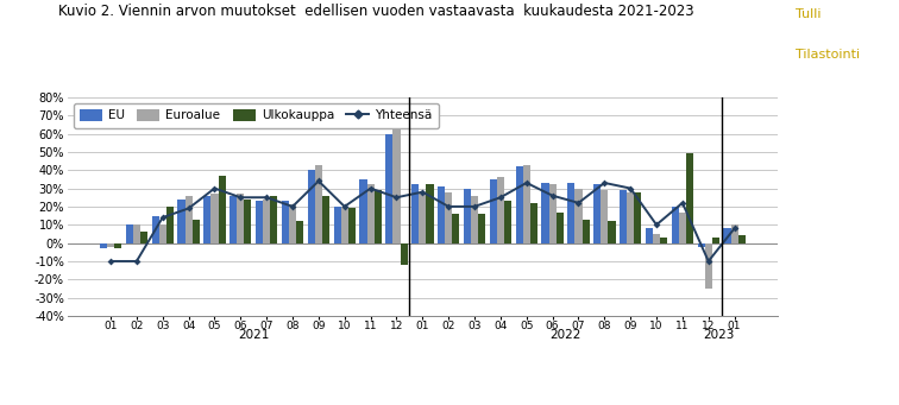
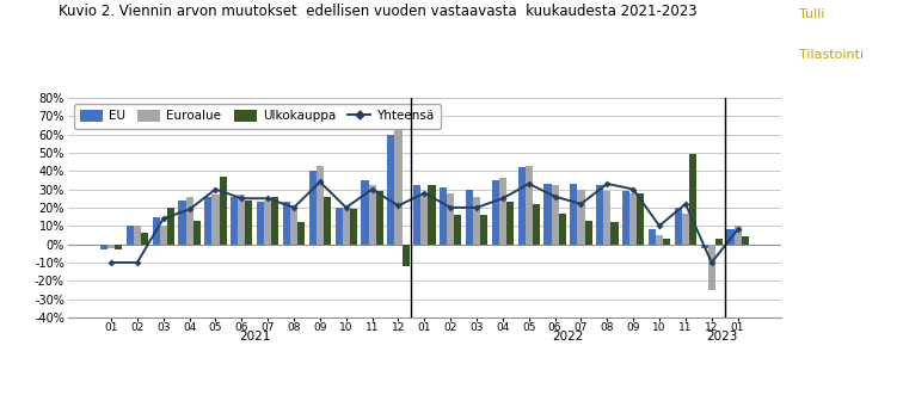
Yhteensä/12: 25% -> 21%
